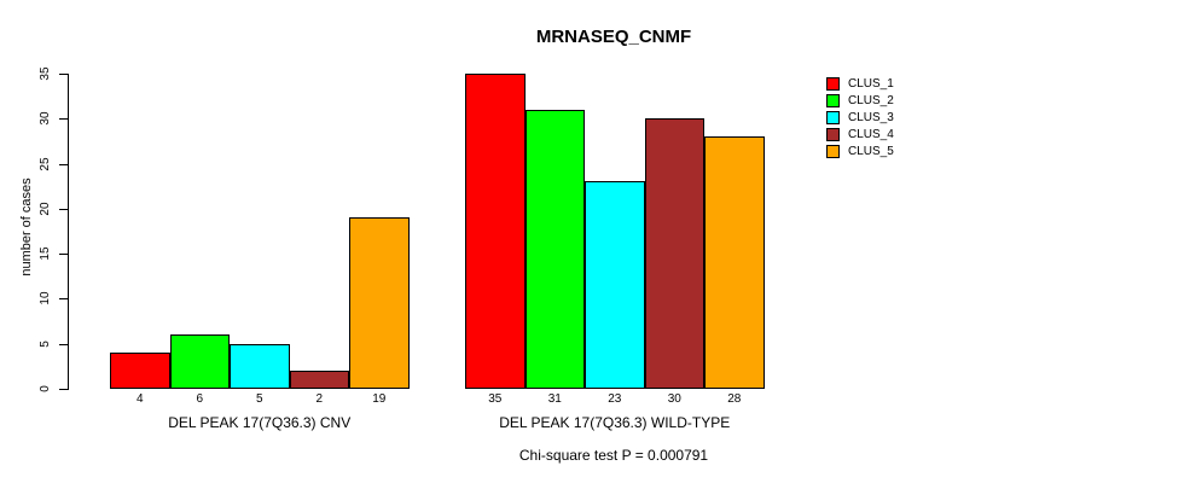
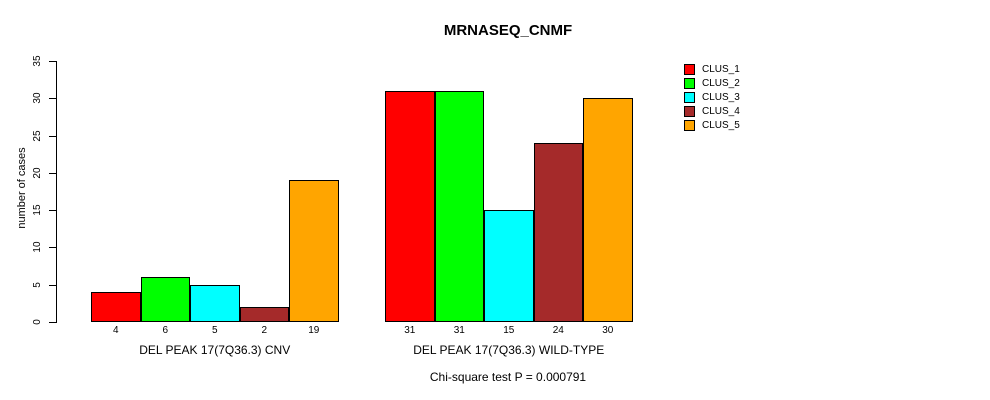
CLUS_1/DEL PEAK 17(7Q36.3) WILD-TYPE: 35 -> 31
CLUS_3/DEL PEAK 17(7Q36.3) WILD-TYPE: 23 -> 15
CLUS_4/DEL PEAK 17(7Q36.3) WILD-TYPE: 30 -> 24
CLUS_5/DEL PEAK 17(7Q36.3) WILD-TYPE: 28 -> 30
